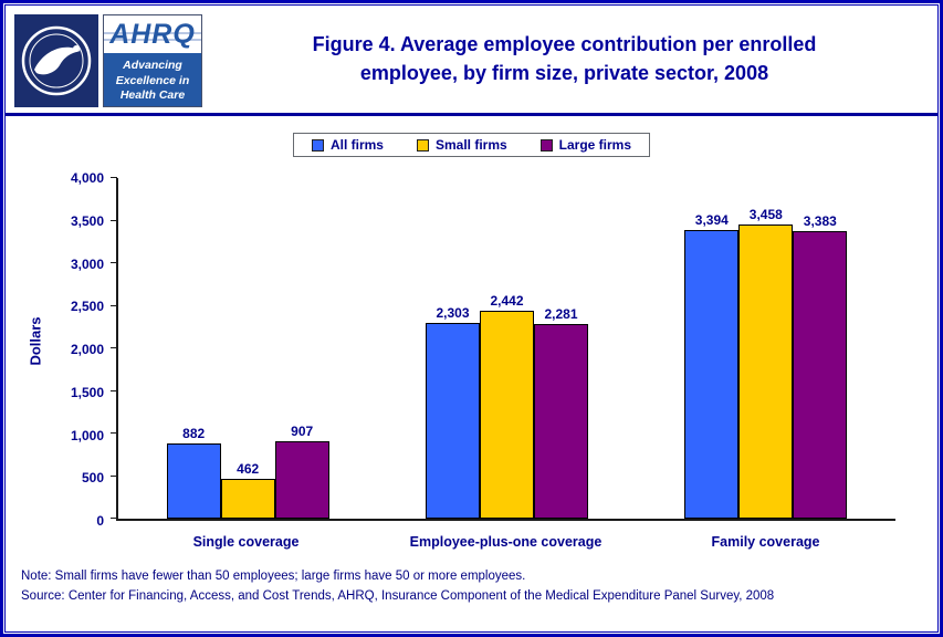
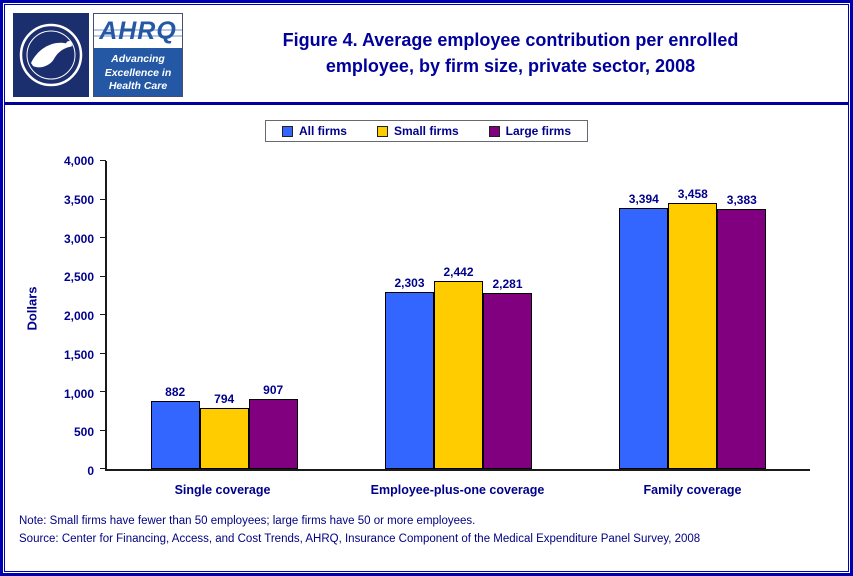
Small firms/Single coverage: 462 -> 794
